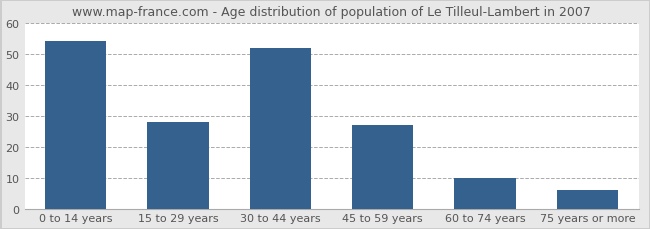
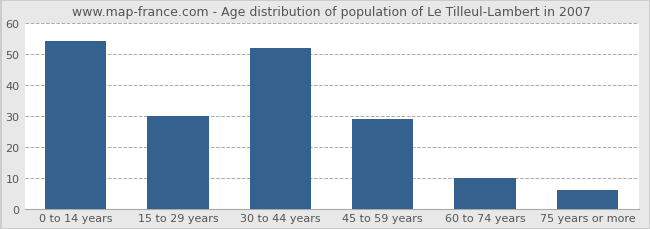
15 to 29 years: 28 -> 30
45 to 59 years: 27 -> 29
